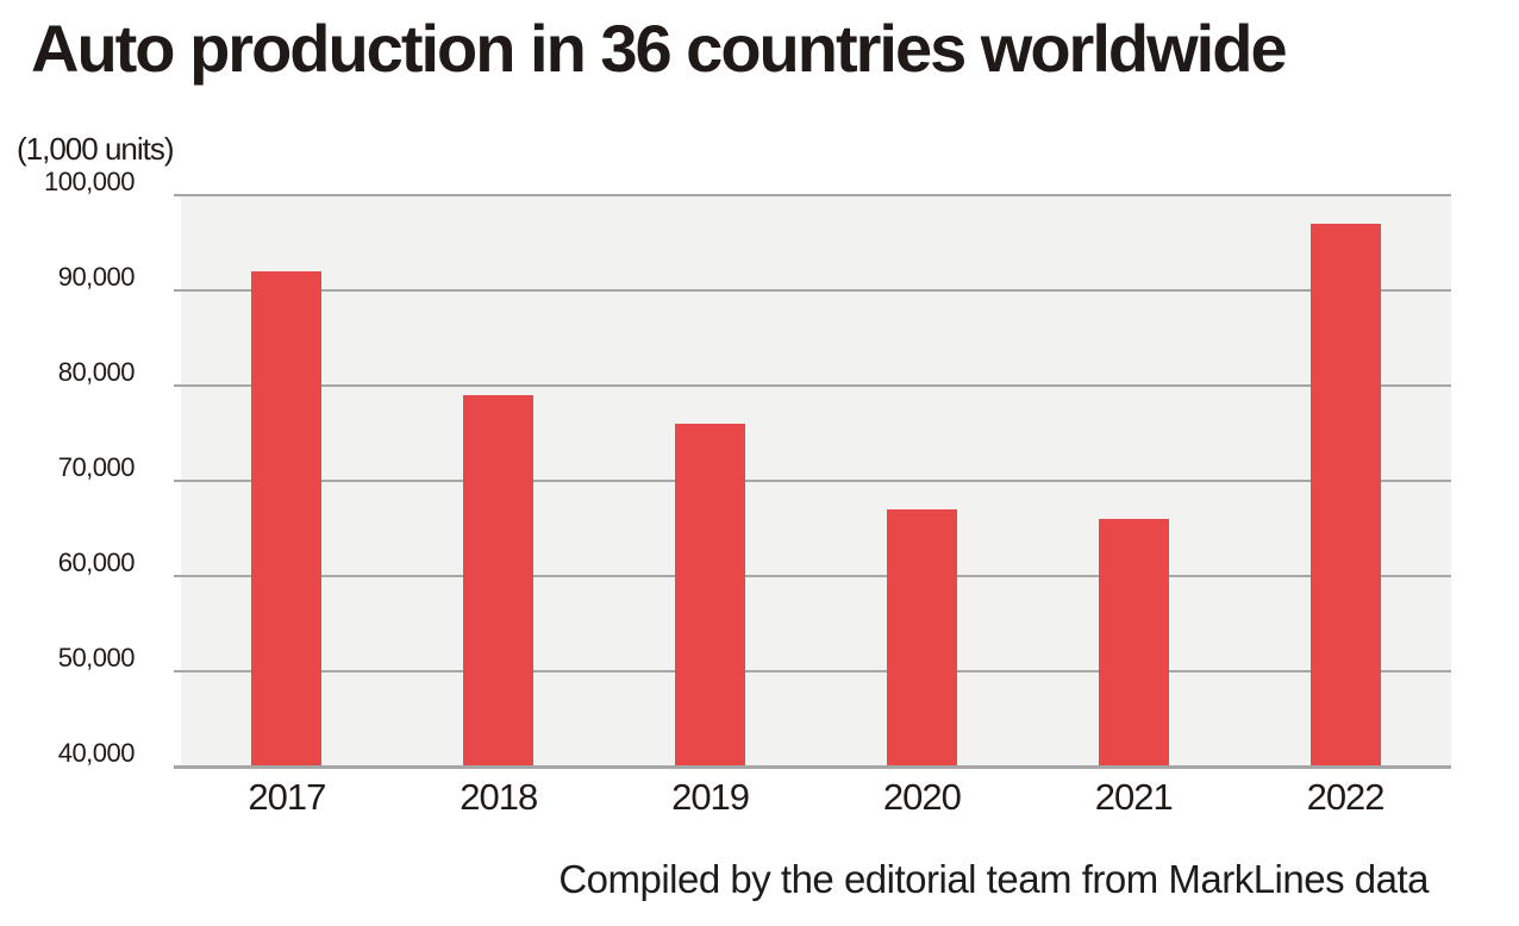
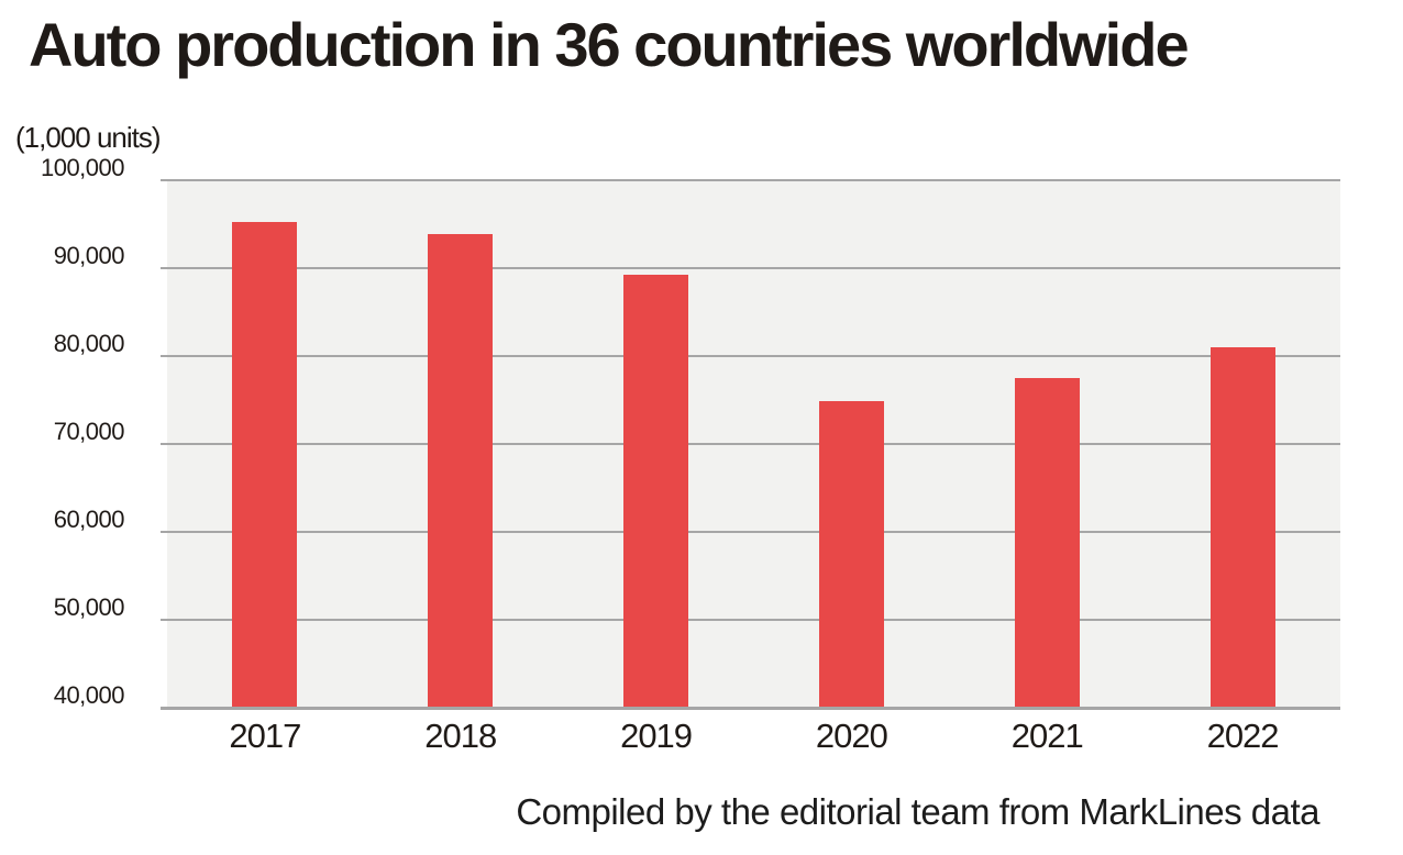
2017: 92000 -> 95000
2018: 79000 -> 94000
2019: 76000 -> 89000
2020: 67000 -> 75000
2021: 66000 -> 78000
2022: 97000 -> 81000
